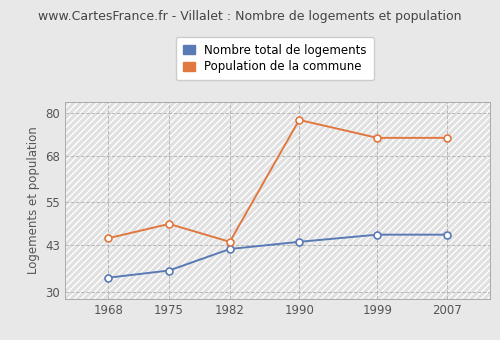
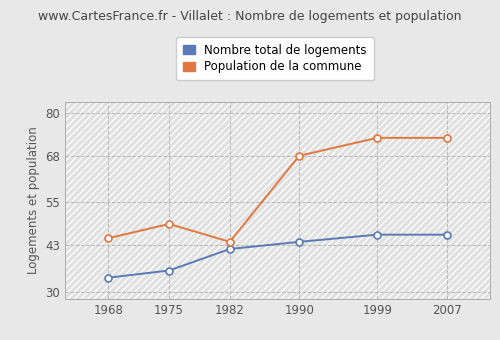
Population de la commune/1990: 78 -> 68
